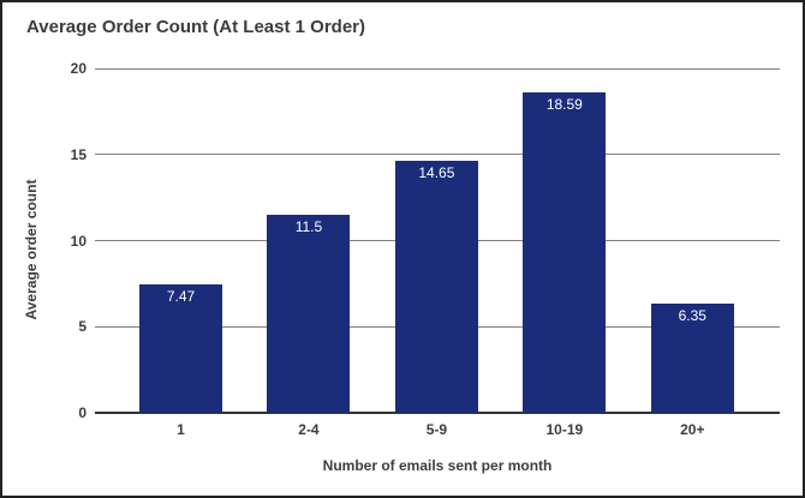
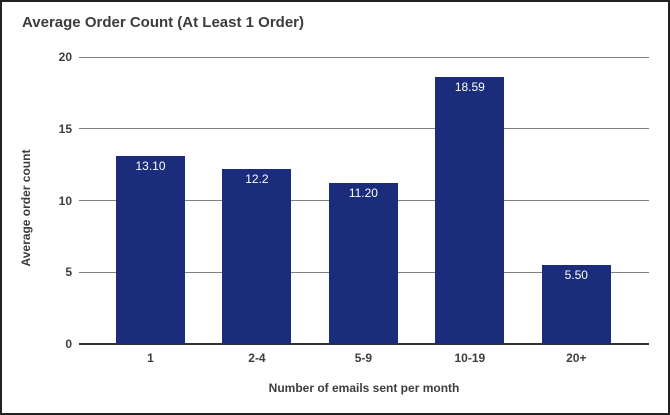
1: 7.47 -> 13.10
2-4: 11.5 -> 12.2
5-9: 14.65 -> 11.20
20+: 6.35 -> 5.50
